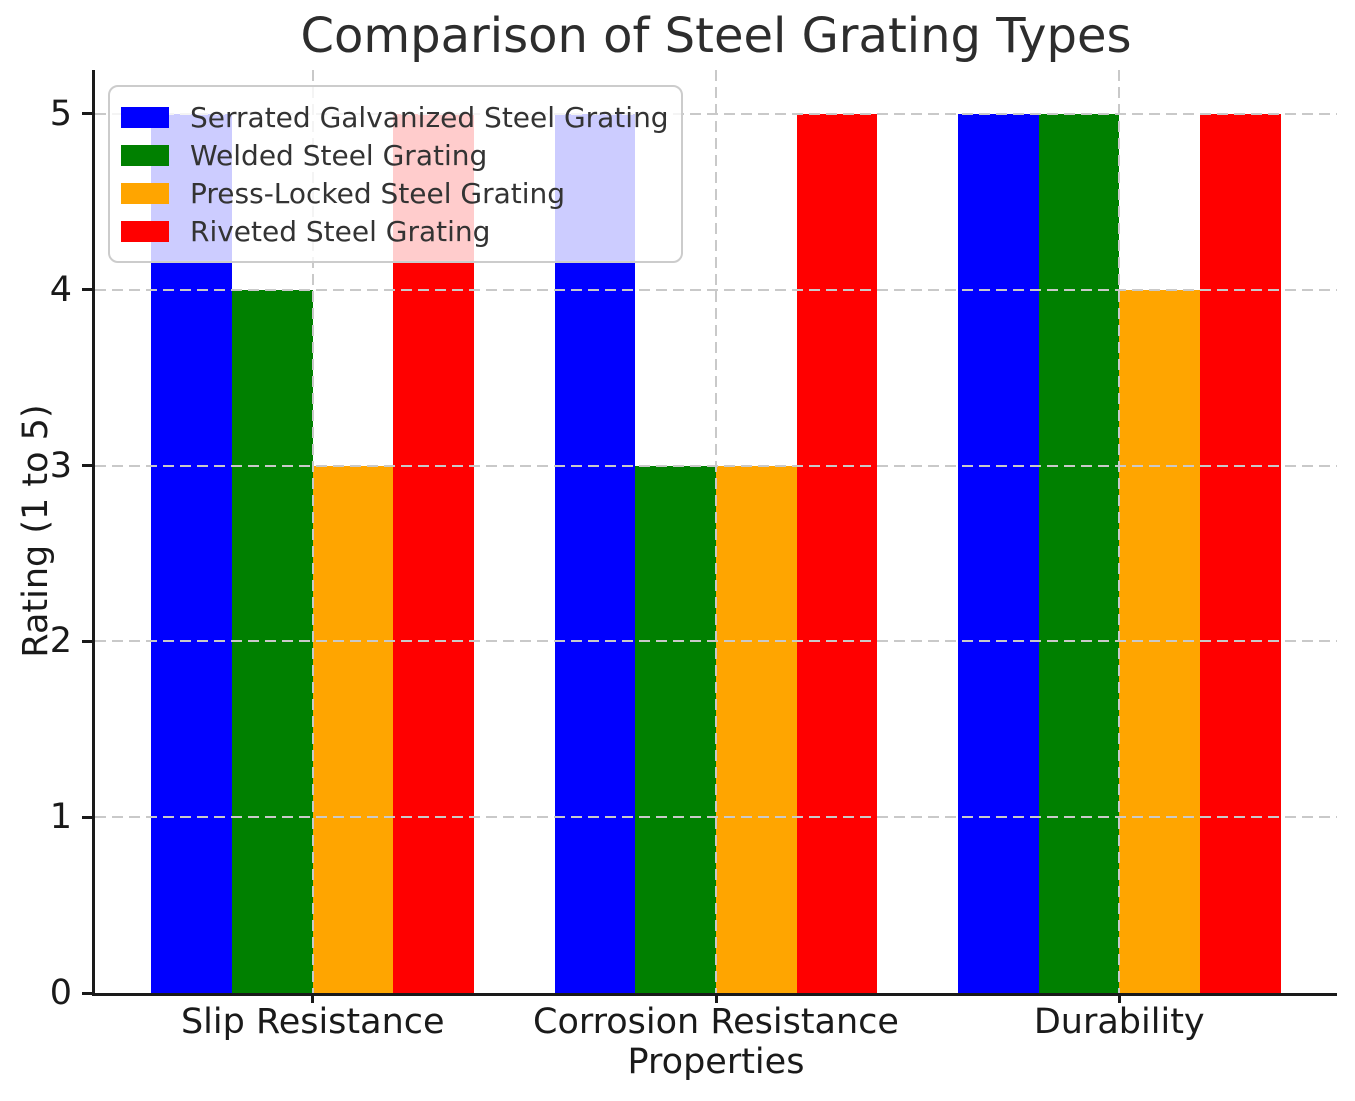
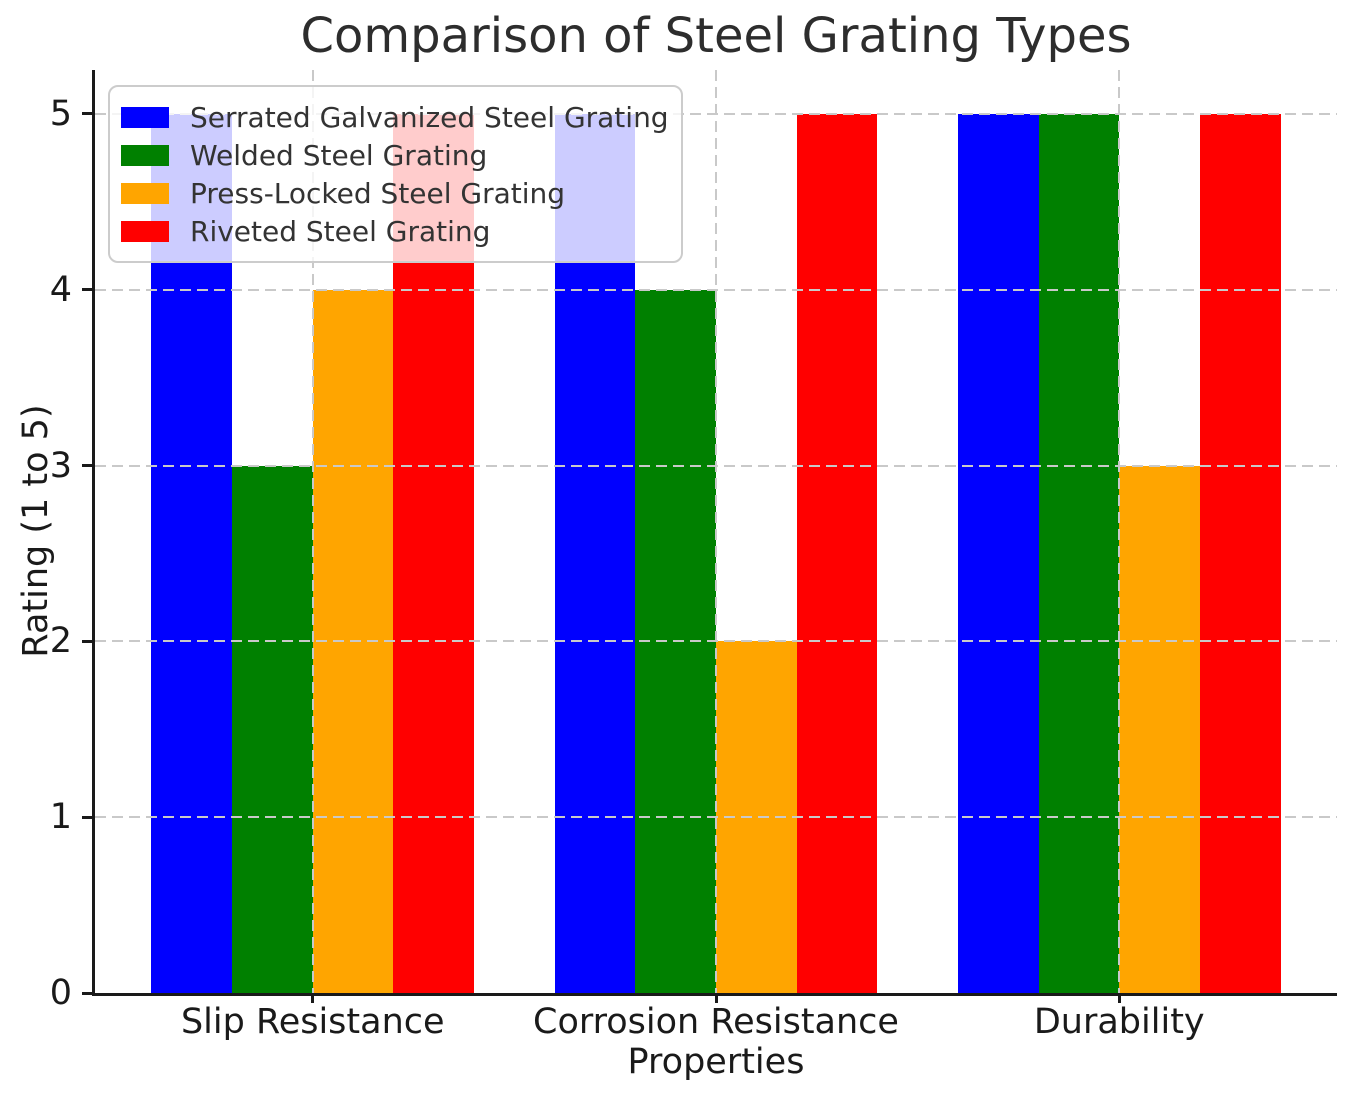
Welded Steel Grating/Slip Resistance: 4 -> 3
Press-Locked Steel Grating/Slip Resistance: 3 -> 4
Welded Steel Grating/Corrosion Resistance: 3 -> 4
Press-Locked Steel Grating/Corrosion Resistance: 3 -> 2
Press-Locked Steel Grating/Durability: 4 -> 3
